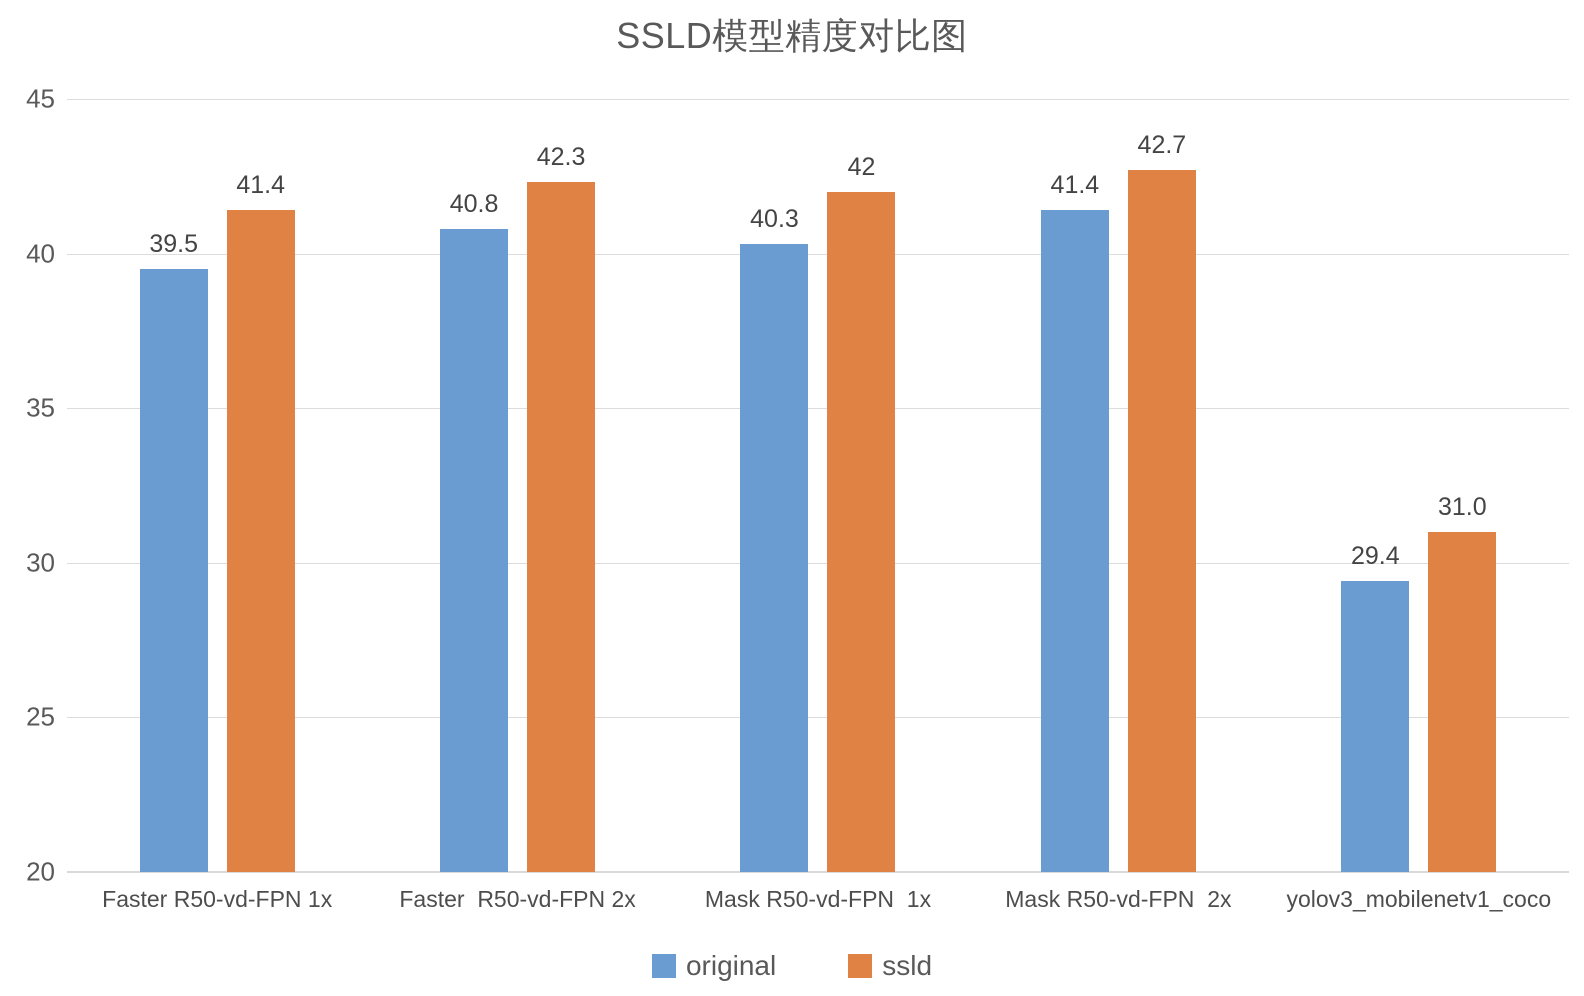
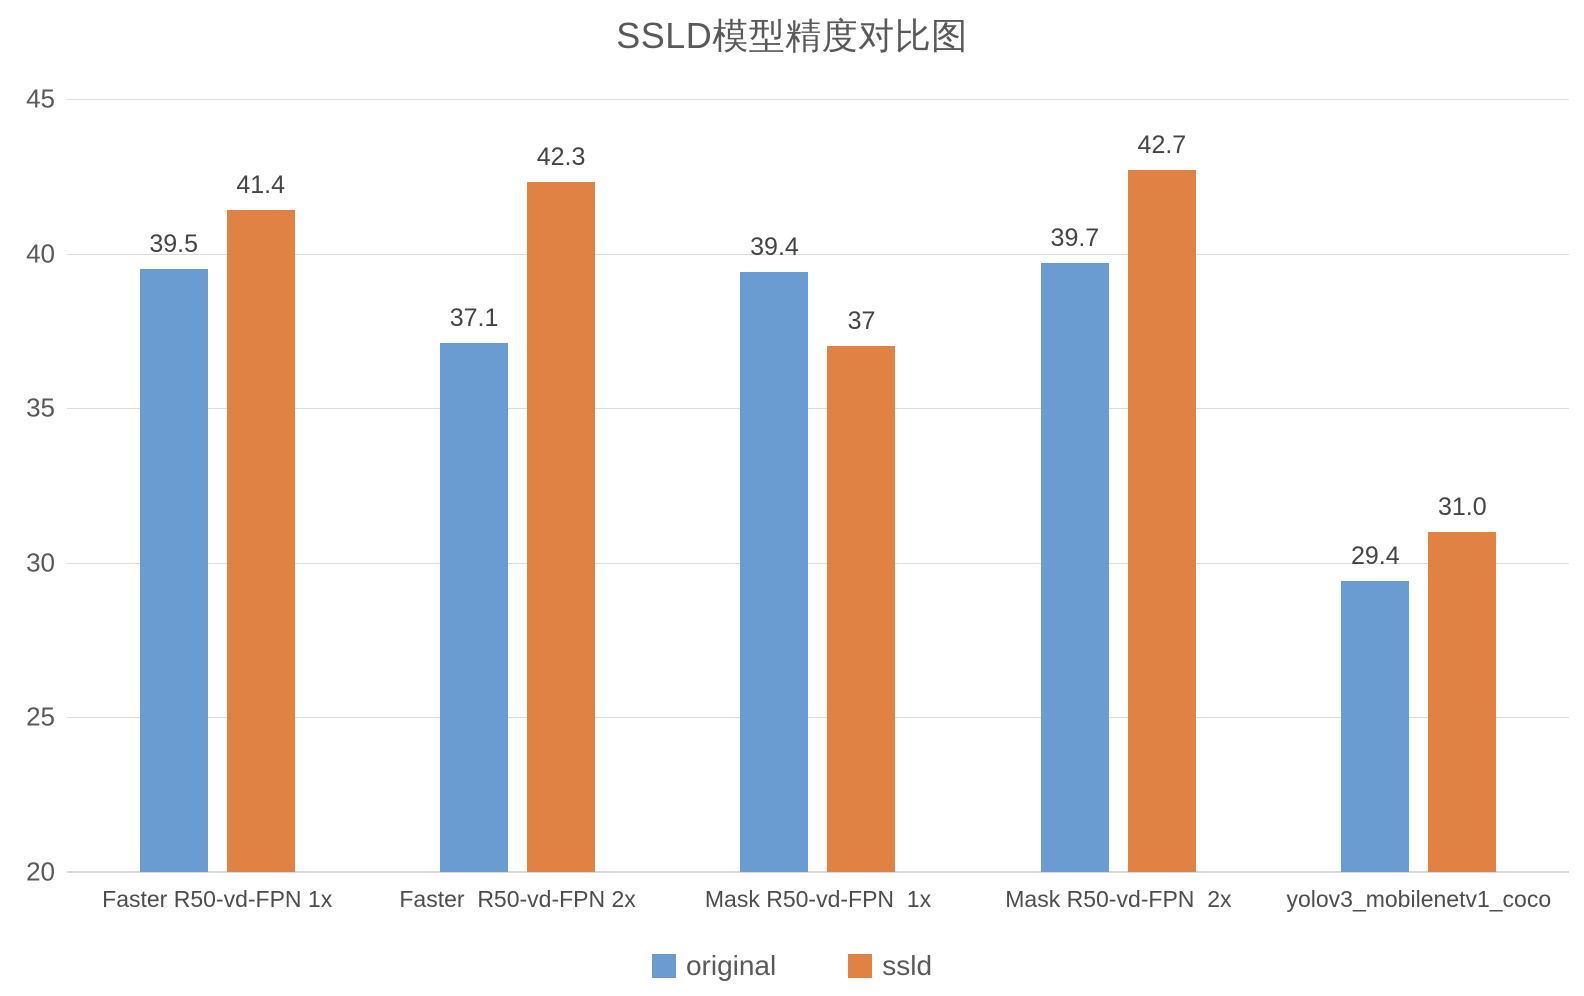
original/Faster R50-vd-FPN 2x: 40.8 -> 37.1
original/Mask R50-vd-FPN 1x: 40.3 -> 39.4
ssld/Mask R50-vd-FPN 1x: 42 -> 37
original/Mask R50-vd-FPN 2x: 41.4 -> 39.7
